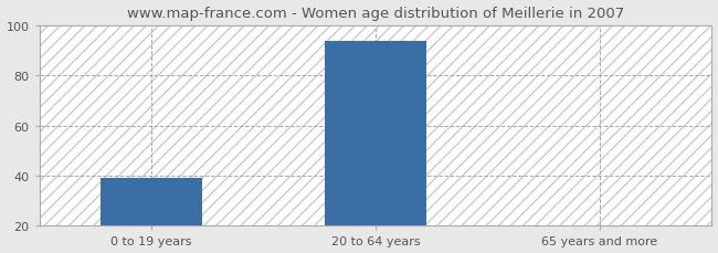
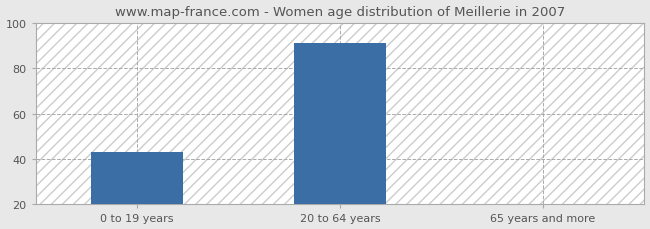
0 to 19 years: 39 -> 43
20 to 64 years: 94 -> 91
